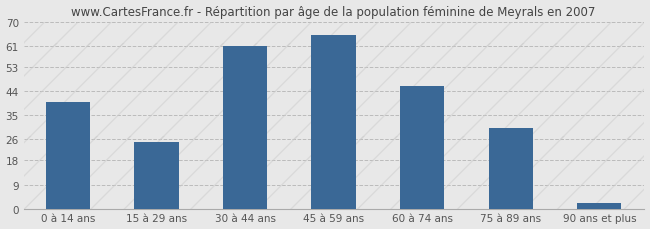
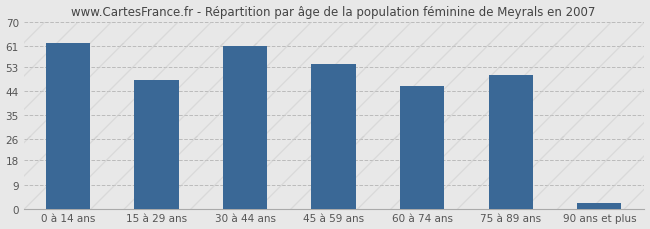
0 à 14 ans: 40 -> 62
15 à 29 ans: 25 -> 48
45 à 59 ans: 65 -> 54
75 à 89 ans: 30 -> 50
